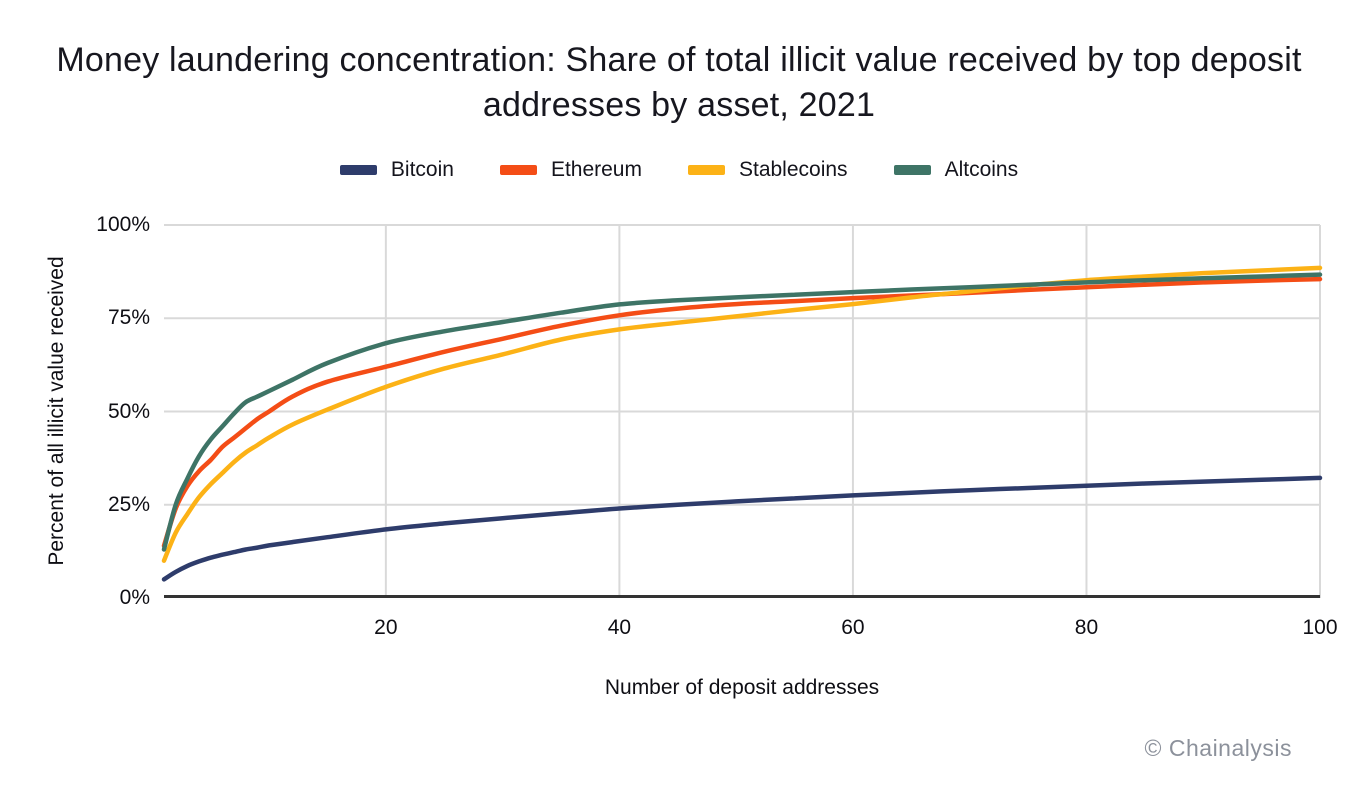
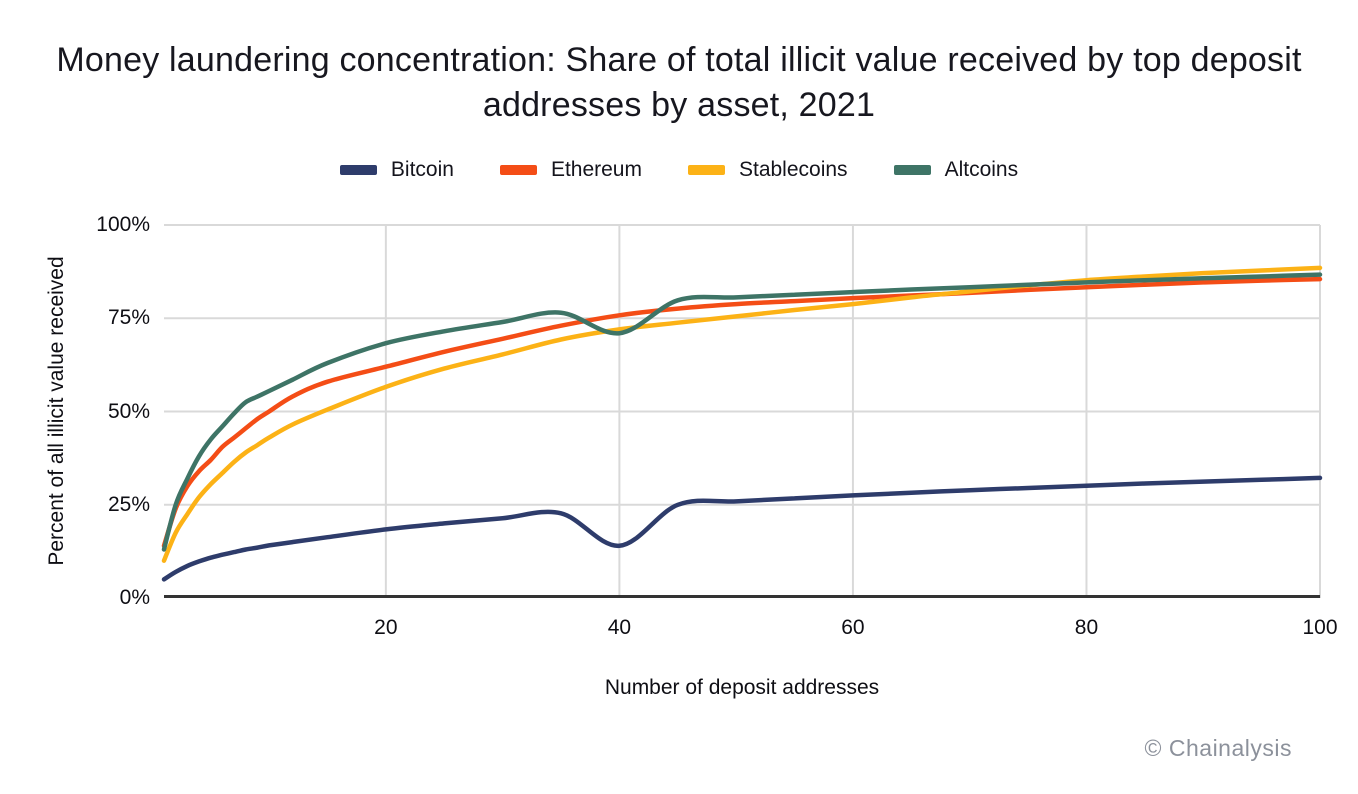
Bitcoin/40: 24% -> 14%
Altcoins/40: 79% -> 71%
